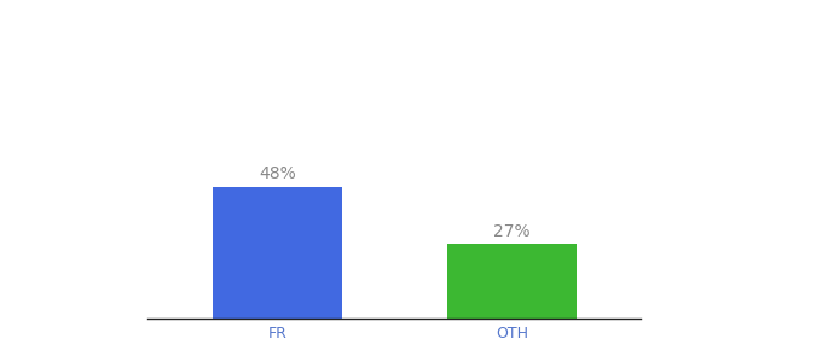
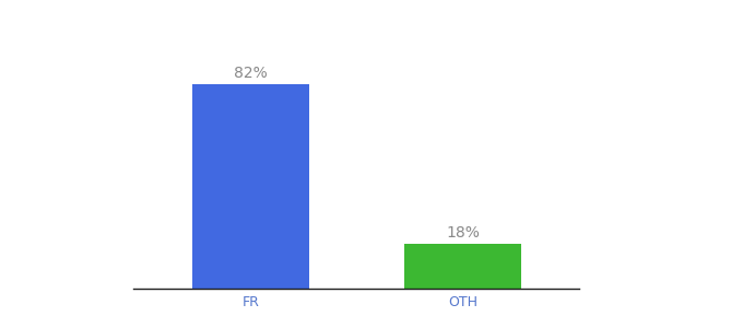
FR: 48% -> 82%
OTH: 27% -> 18%
